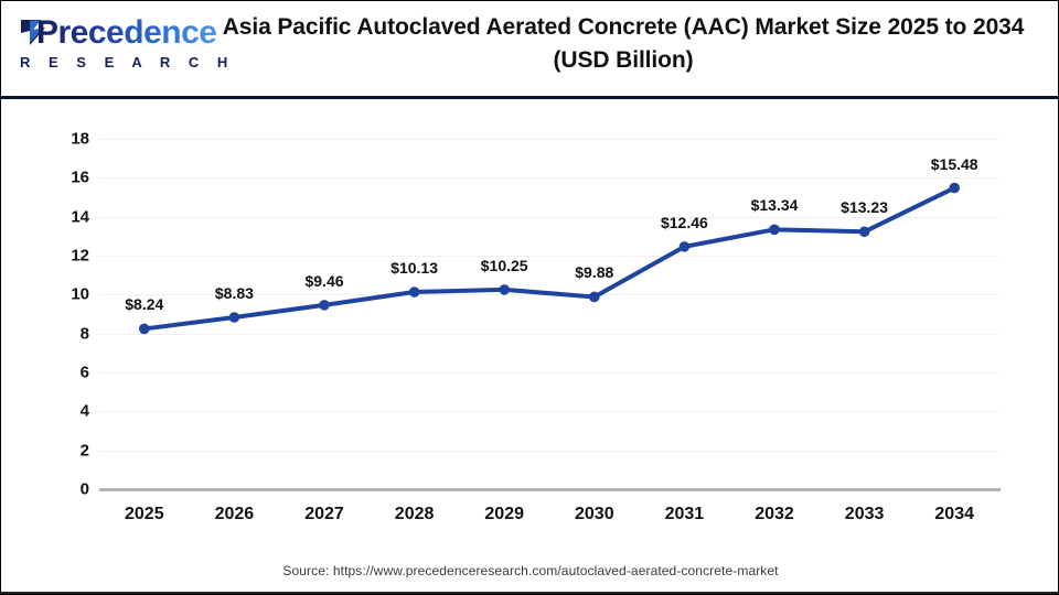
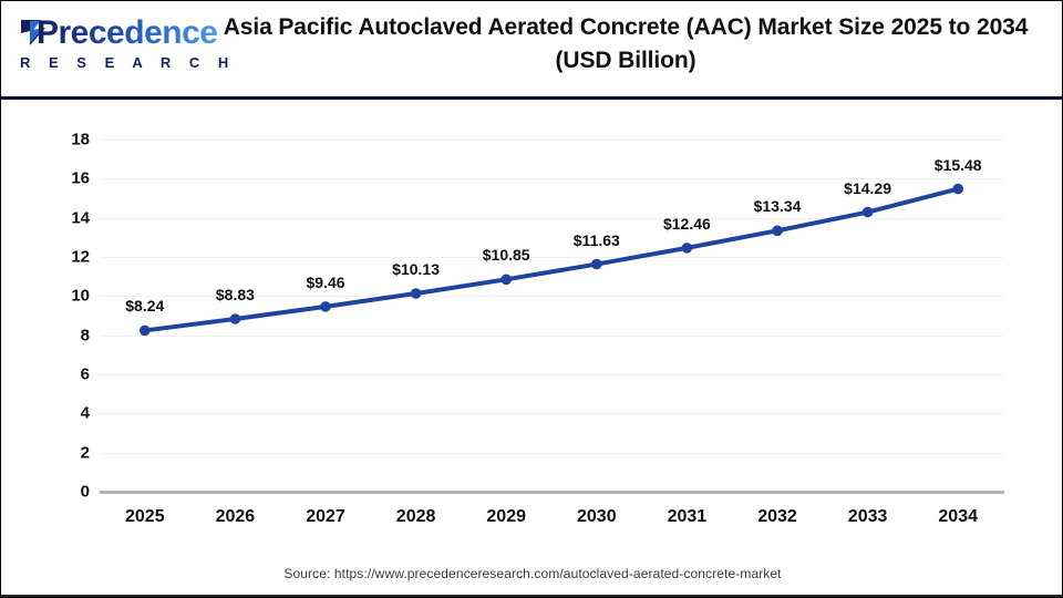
2029: $10.25 -> $10.85
2030: $9.88 -> $11.63
2033: $13.23 -> $14.29
